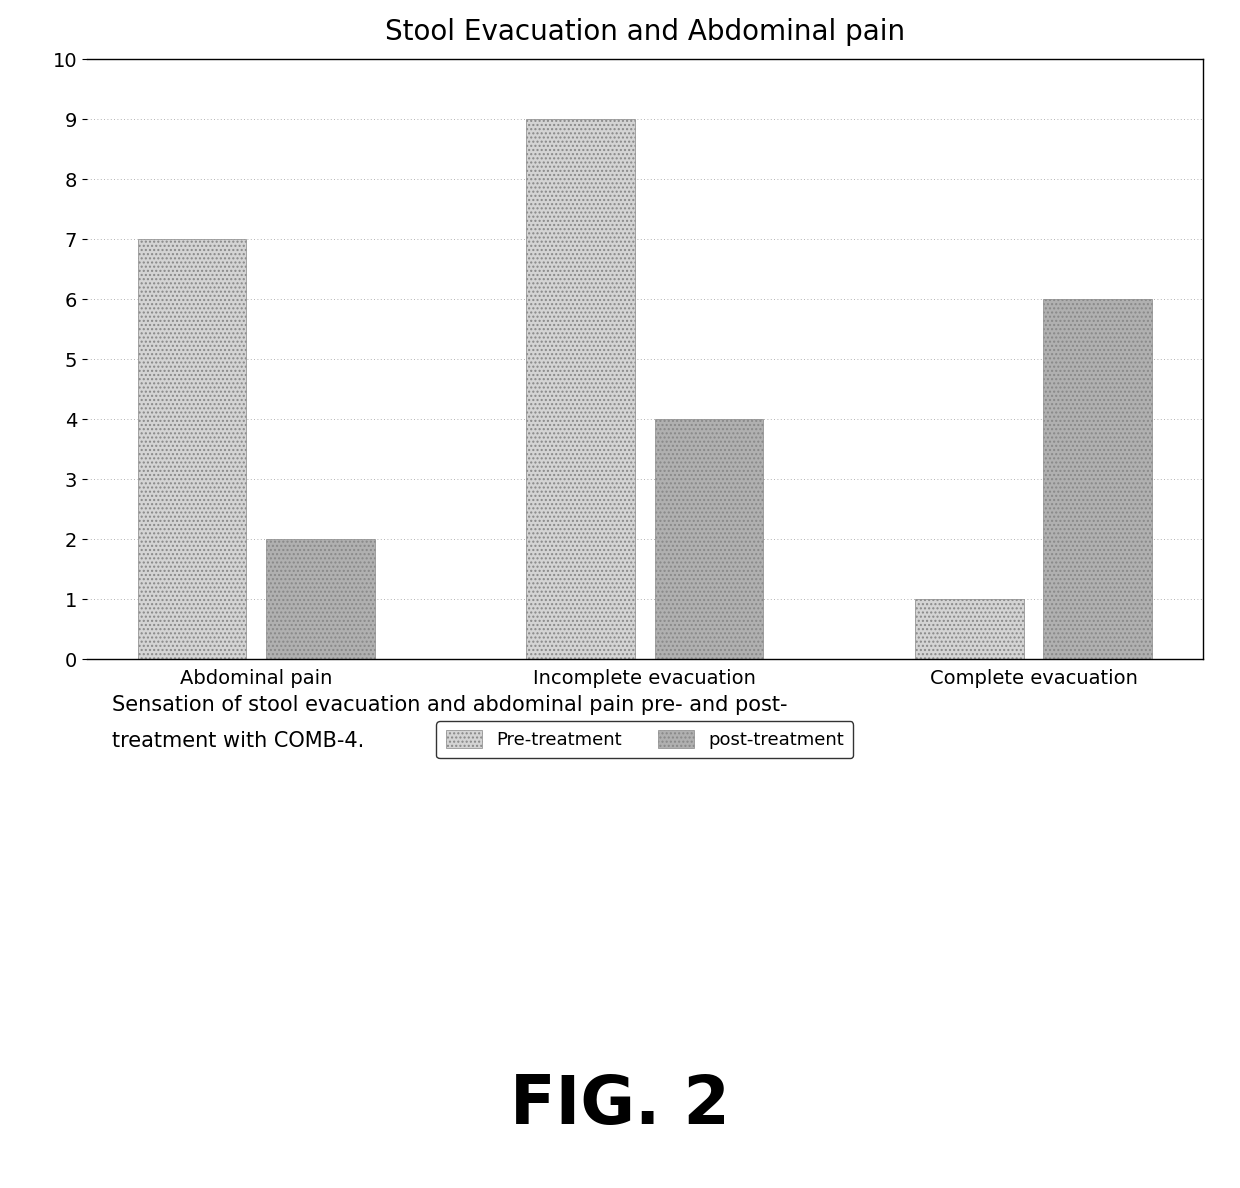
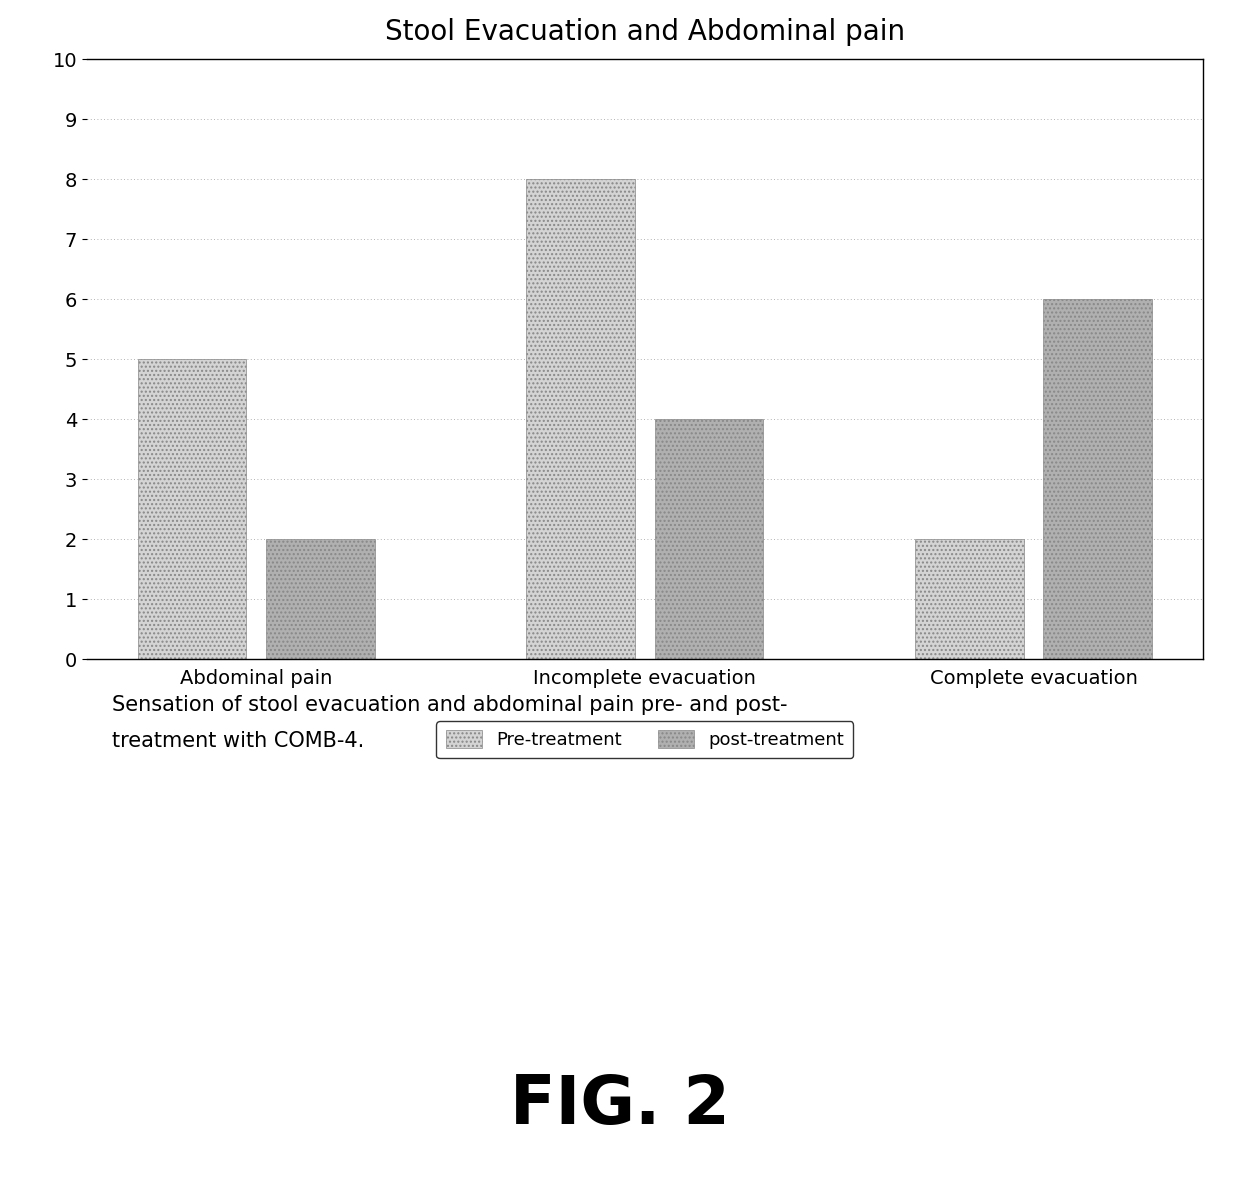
Pre-treatment/Abdominal pain: 7 -> 5
Pre-treatment/Incomplete evacuation: 9 -> 8
Pre-treatment/Complete evacuation: 1 -> 2
